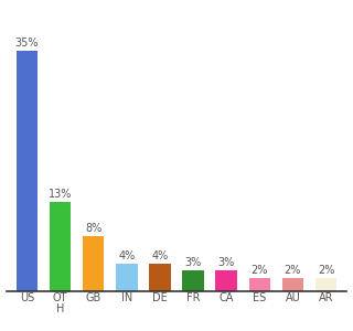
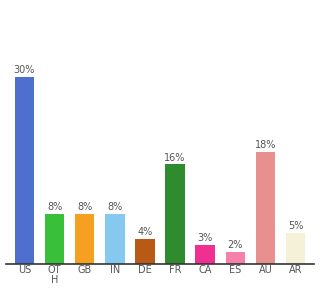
US: 35% -> 30%
OT H: 13% -> 8%
IN: 4% -> 8%
FR: 3% -> 16%
AU: 2% -> 18%
AR: 2% -> 5%
